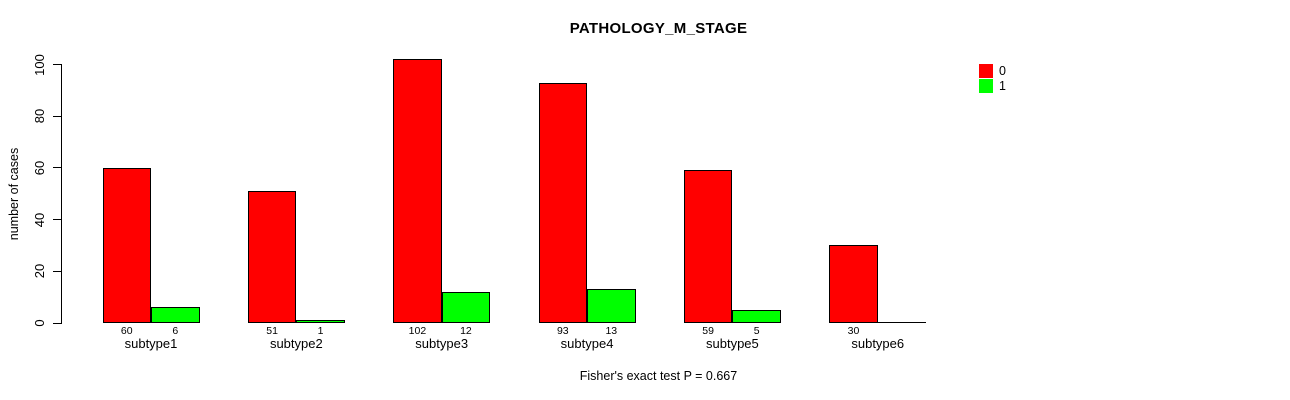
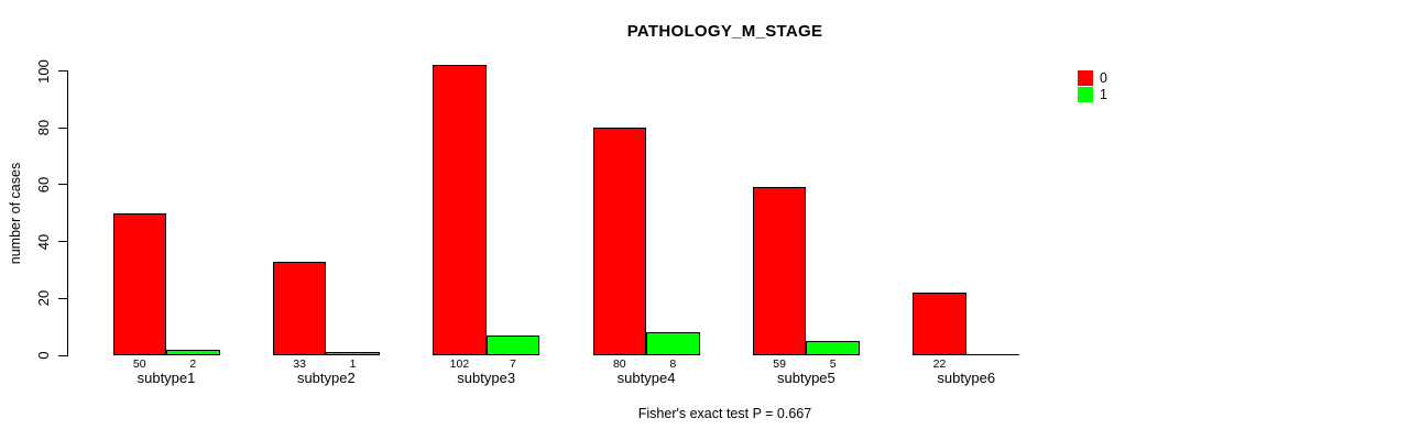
0/subtype1: 60 -> 50
1/subtype1: 6 -> 2
0/subtype2: 51 -> 33
1/subtype3: 12 -> 7
0/subtype4: 93 -> 80
1/subtype4: 13 -> 8
0/subtype6: 30 -> 22
